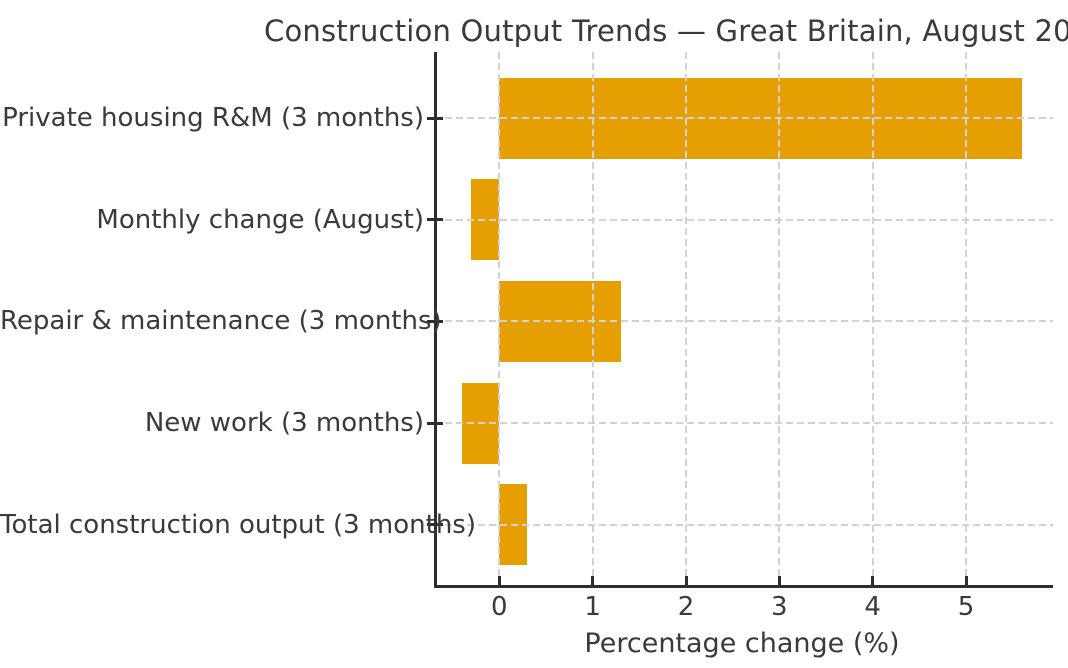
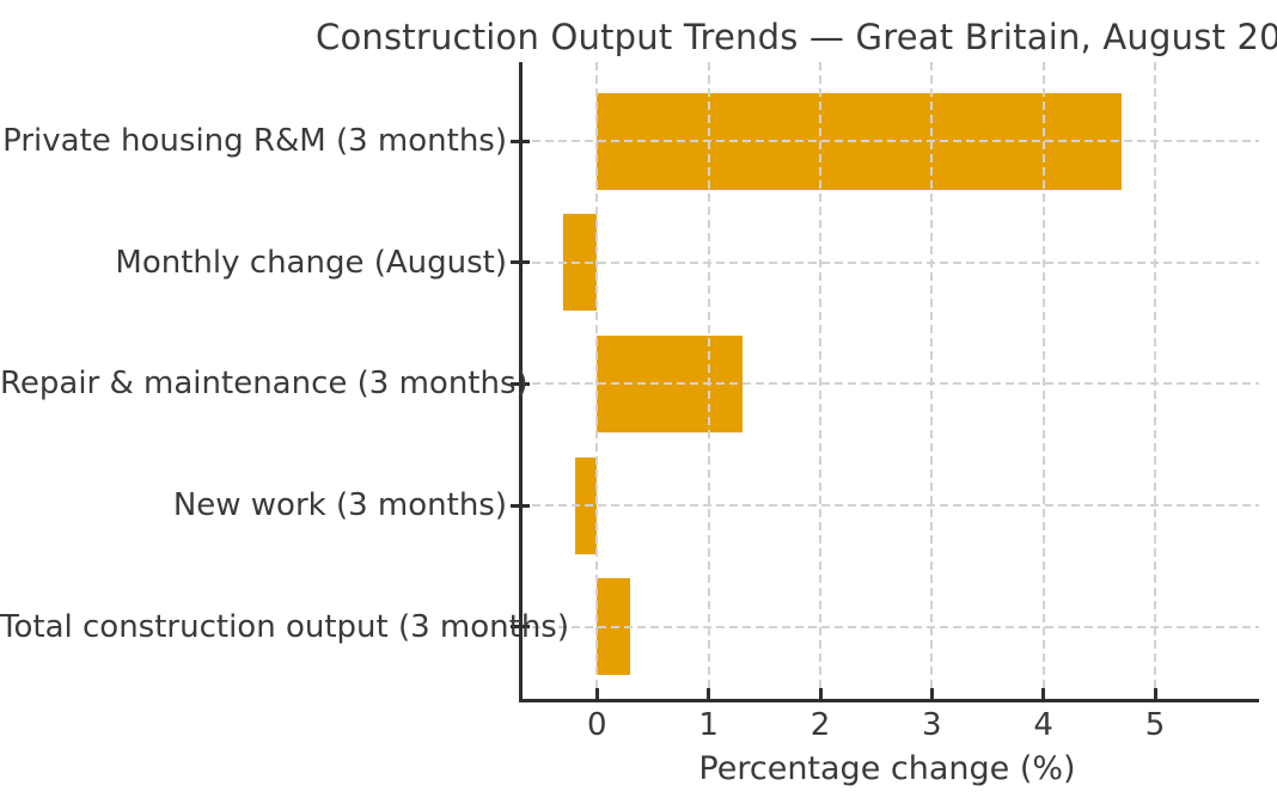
Private housing R&M (3 months): 5.6 -> 4.7
New work (3 months): -0.4 -> -0.2
